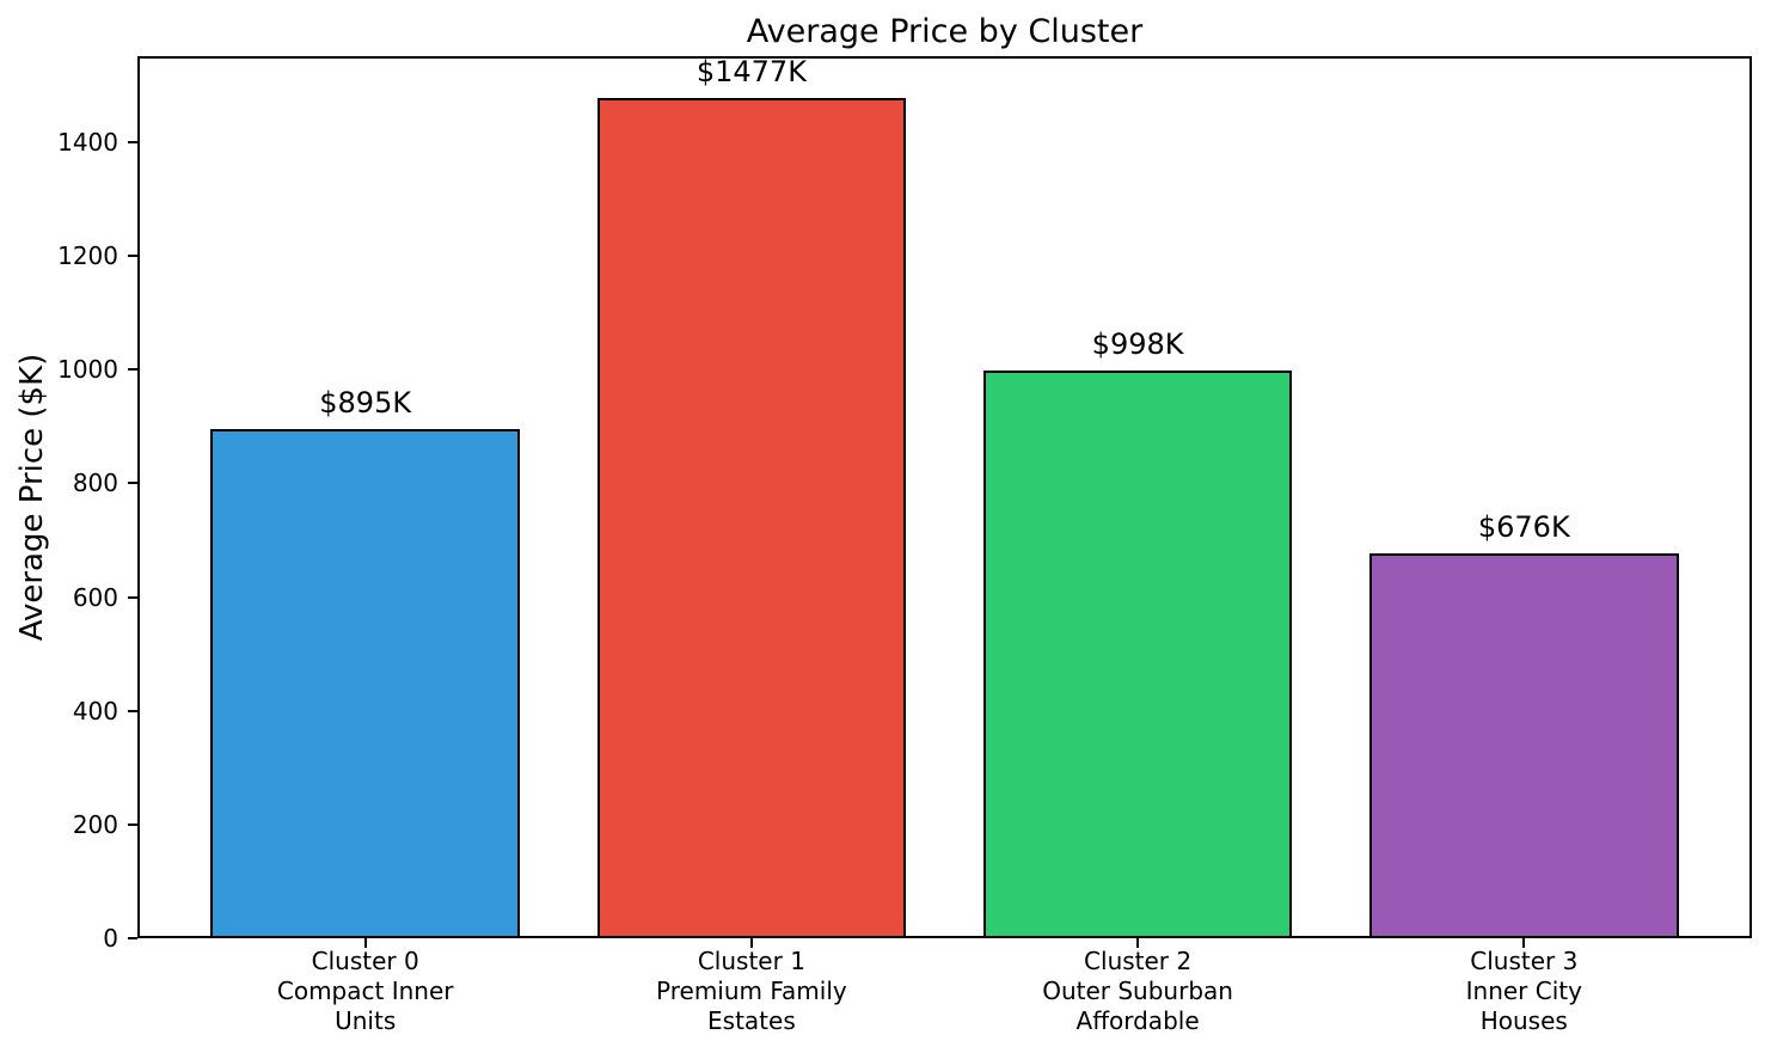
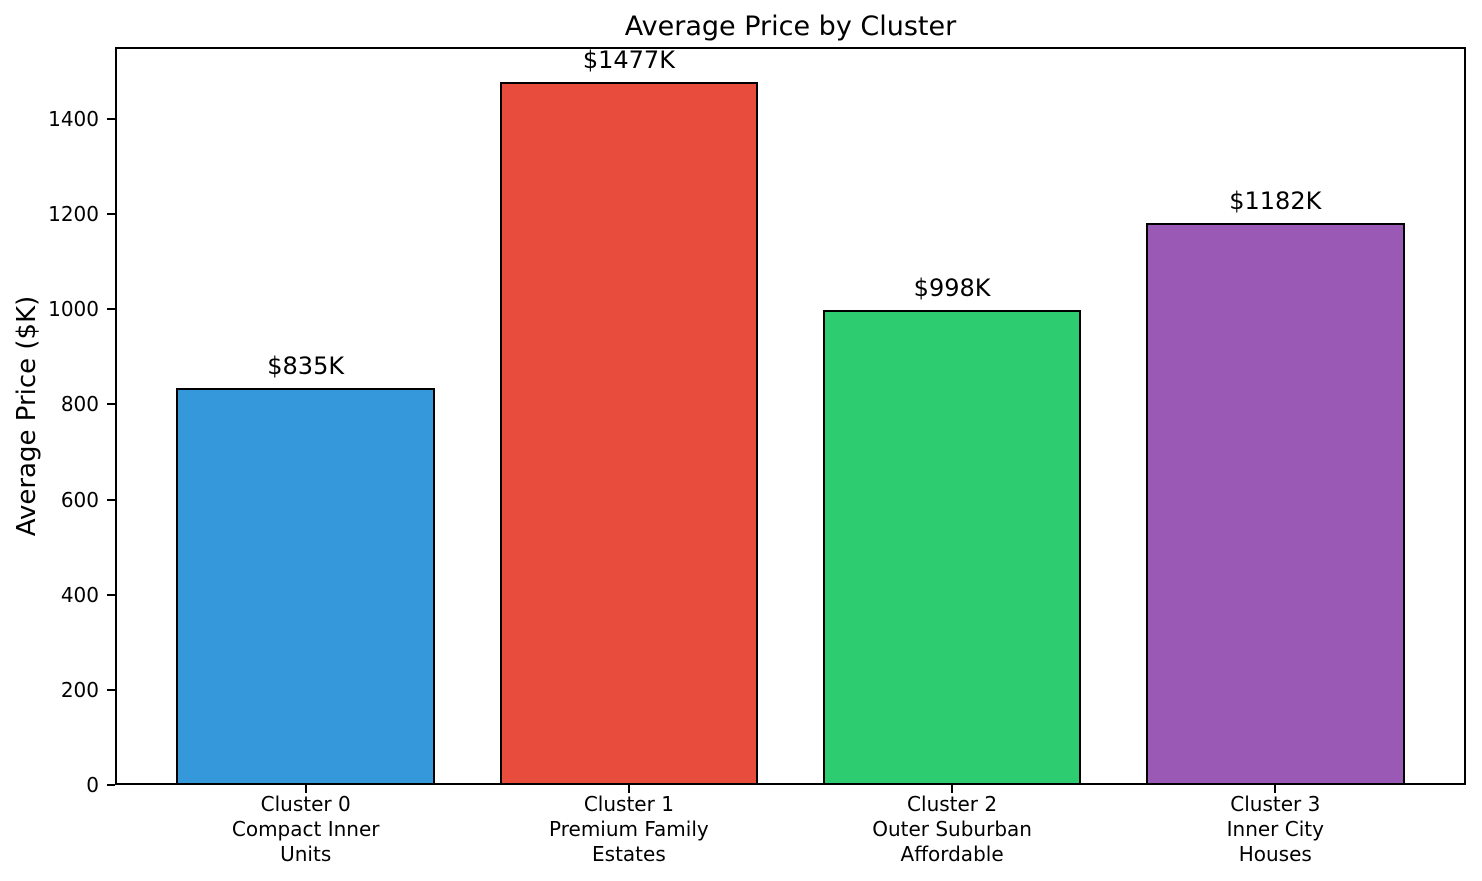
Cluster 0 Compact Inner Units: $895K -> $835K
Cluster 3 Inner City Houses: $676K -> $1182K
